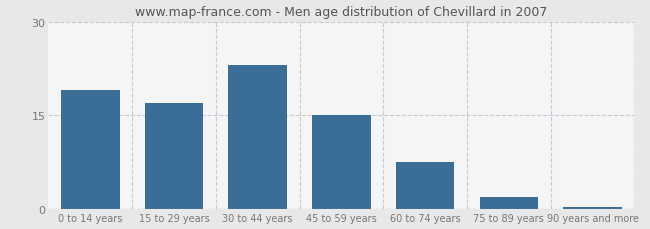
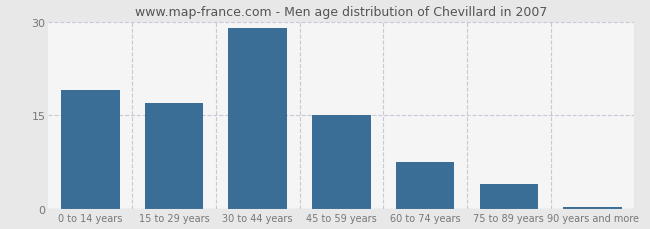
30 to 44 years: 23.0 -> 29.0
75 to 89 years: 2.0 -> 4.0
